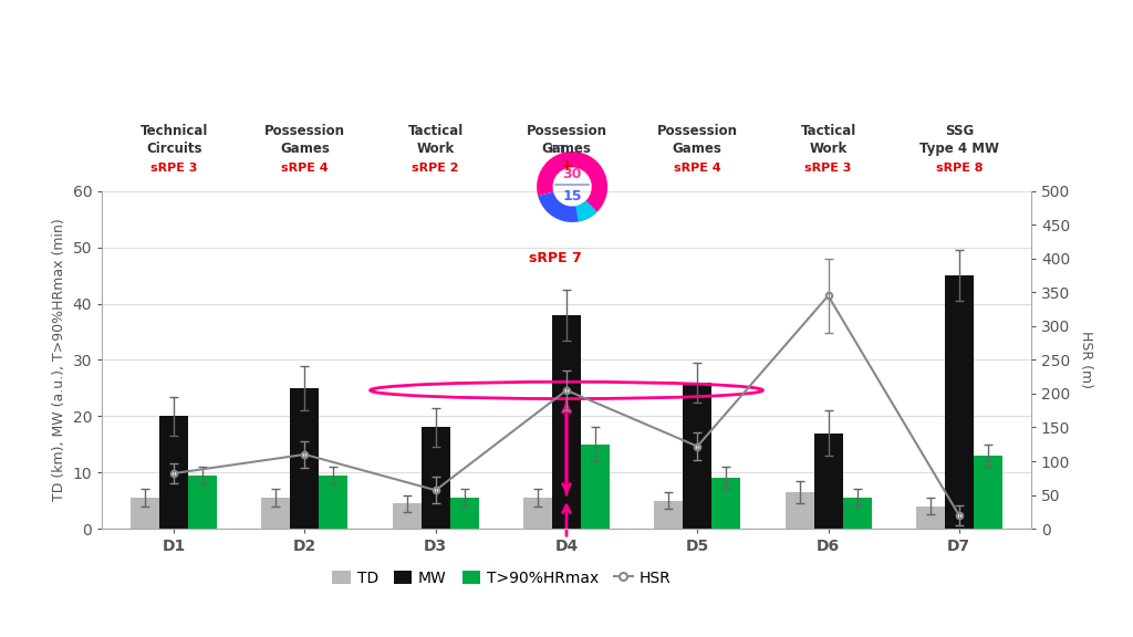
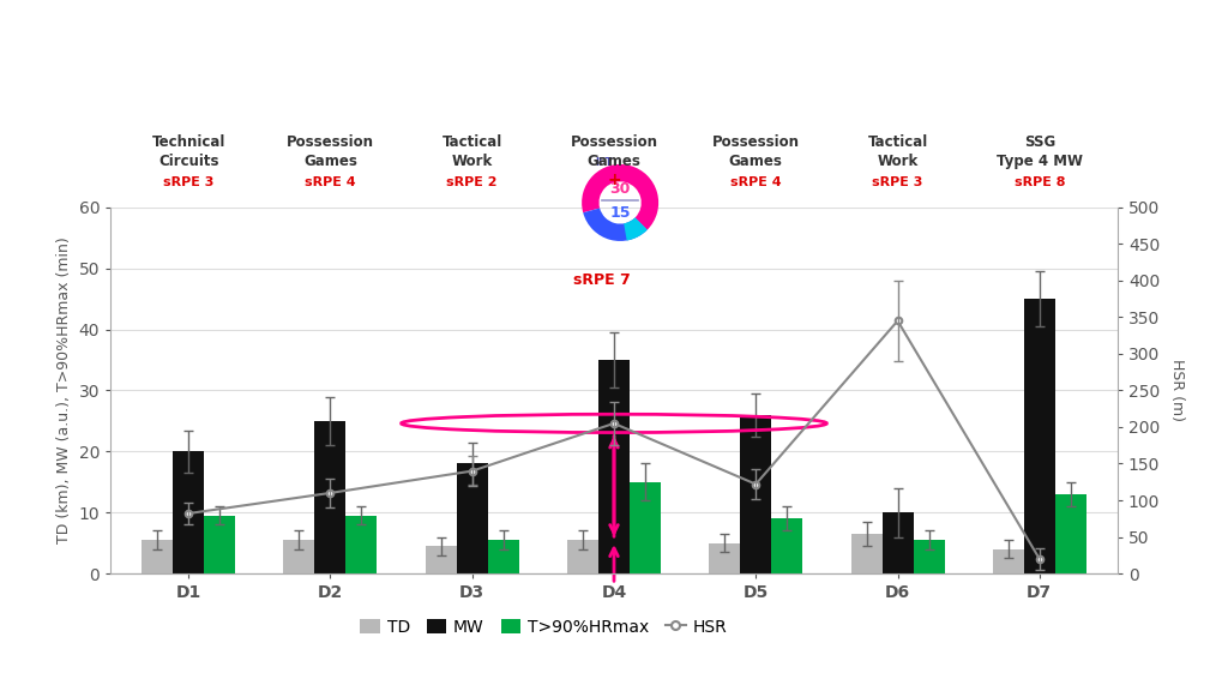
HSR/D3: 57 -> 140
MW/D4: 38 -> 35
MW/D6: 17 -> 10
